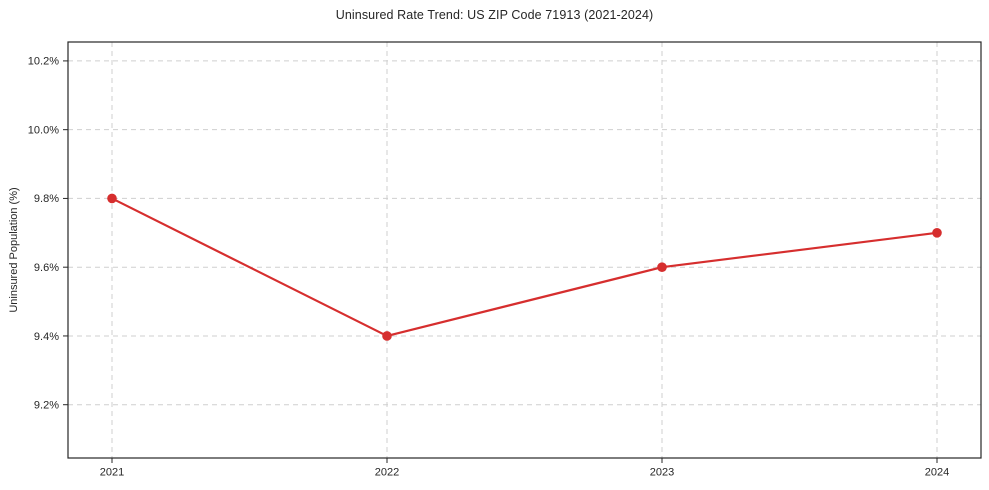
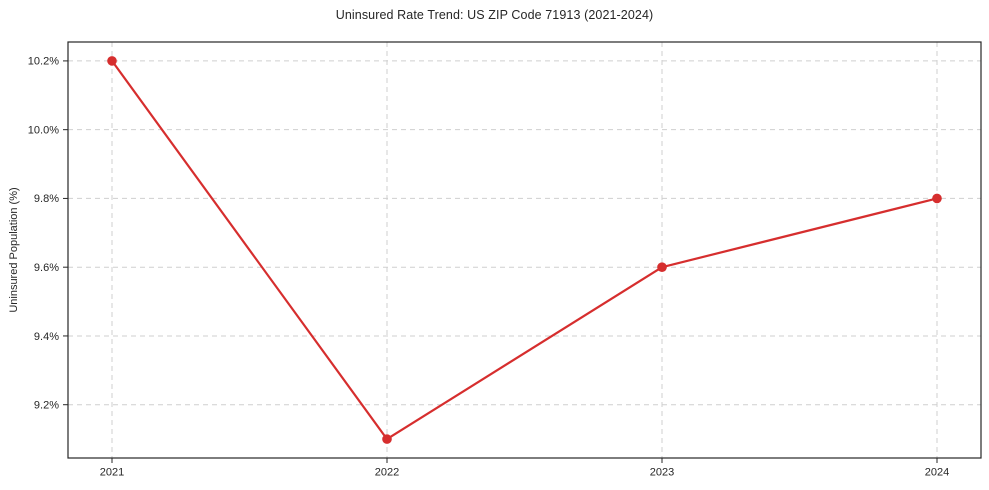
2021: 9.8% -> 10.2%
2022: 9.4% -> 9.1%
2024: 9.7% -> 9.8%
